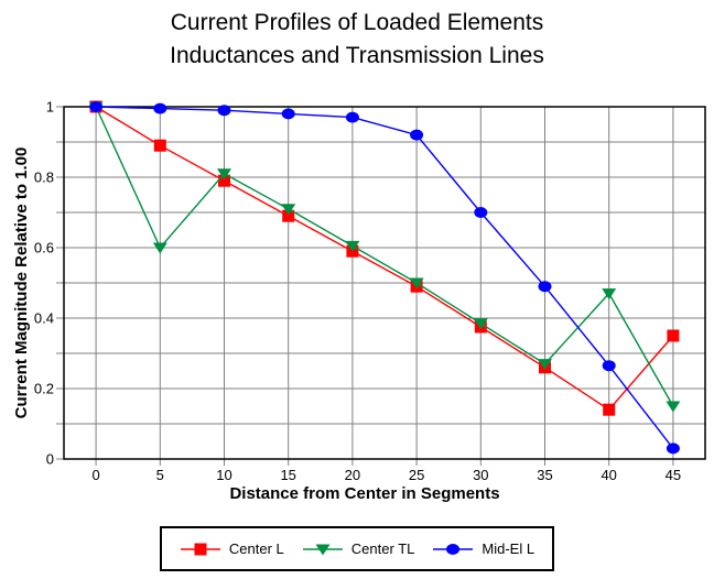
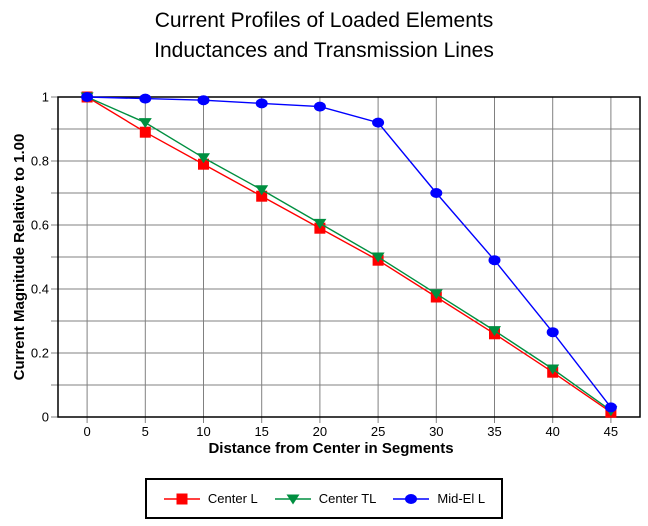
Center TL/5: 0.60 -> 0.92
Center TL/40: 0.47 -> 0.15
Center L/45: 0.35 -> 0.01
Center TL/45: 0.15 -> 0.02
